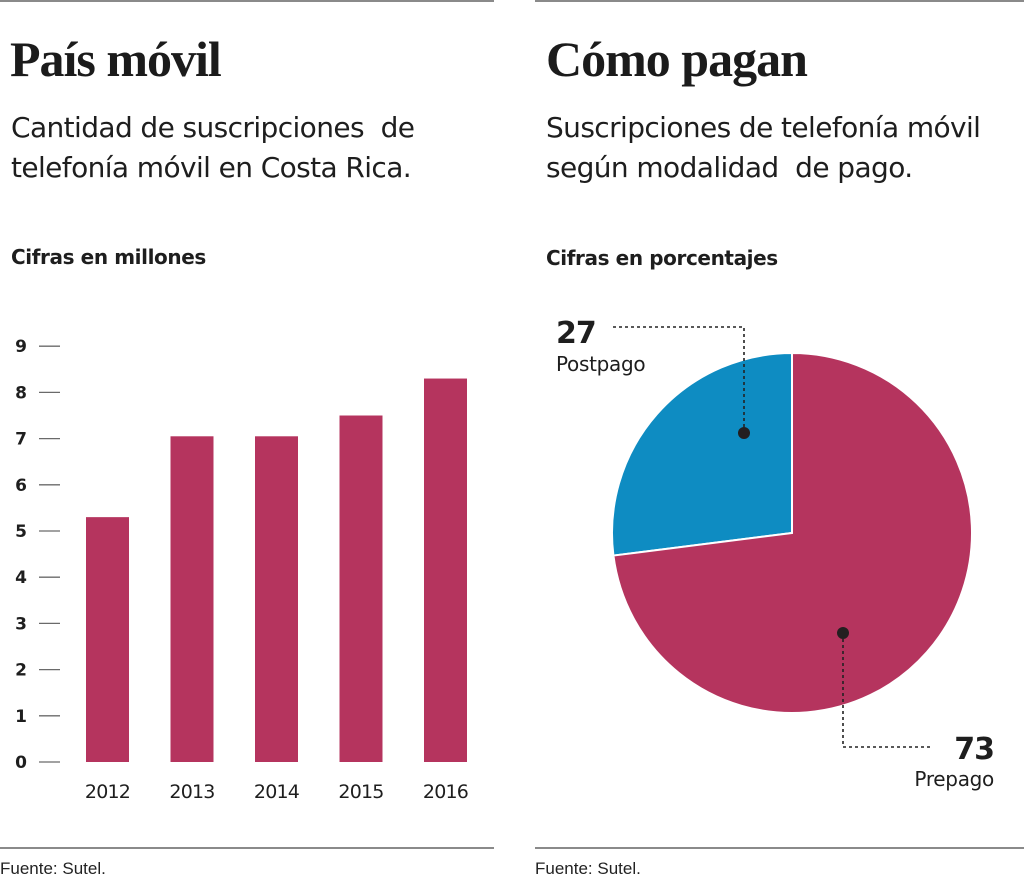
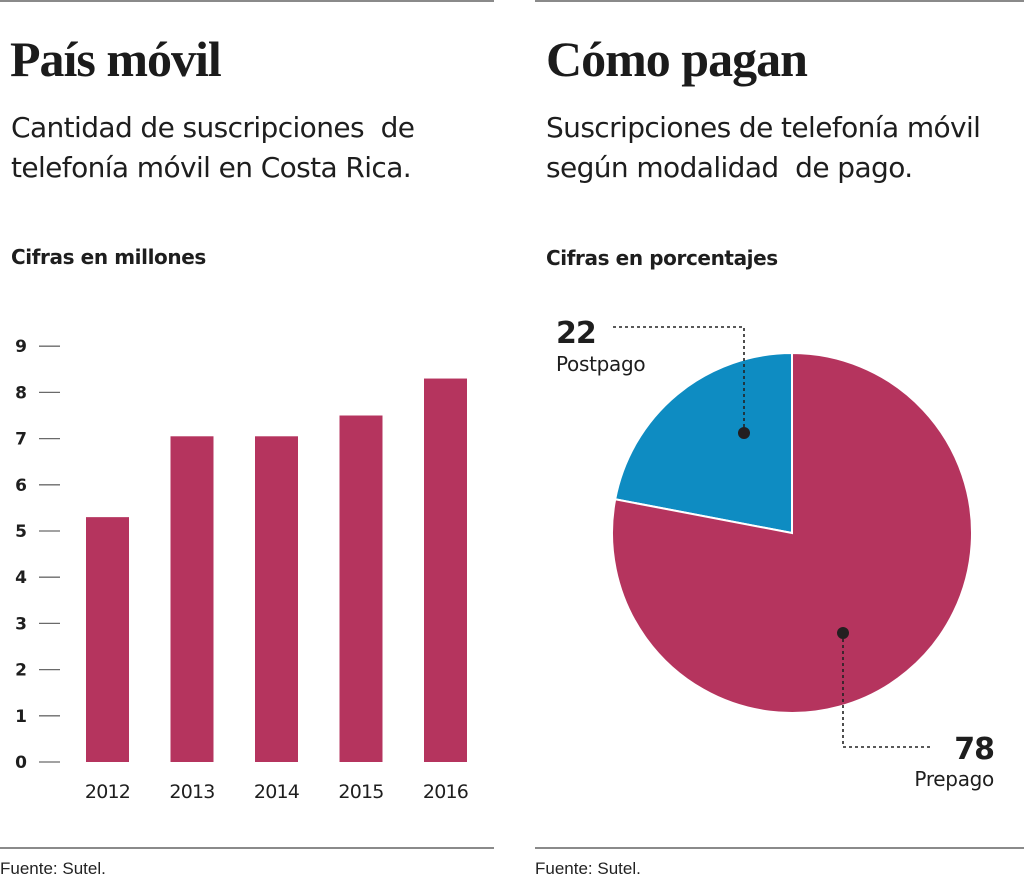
Cómo pagan/Postpago: 27 -> 22
Cómo pagan/Prepago: 73 -> 78
